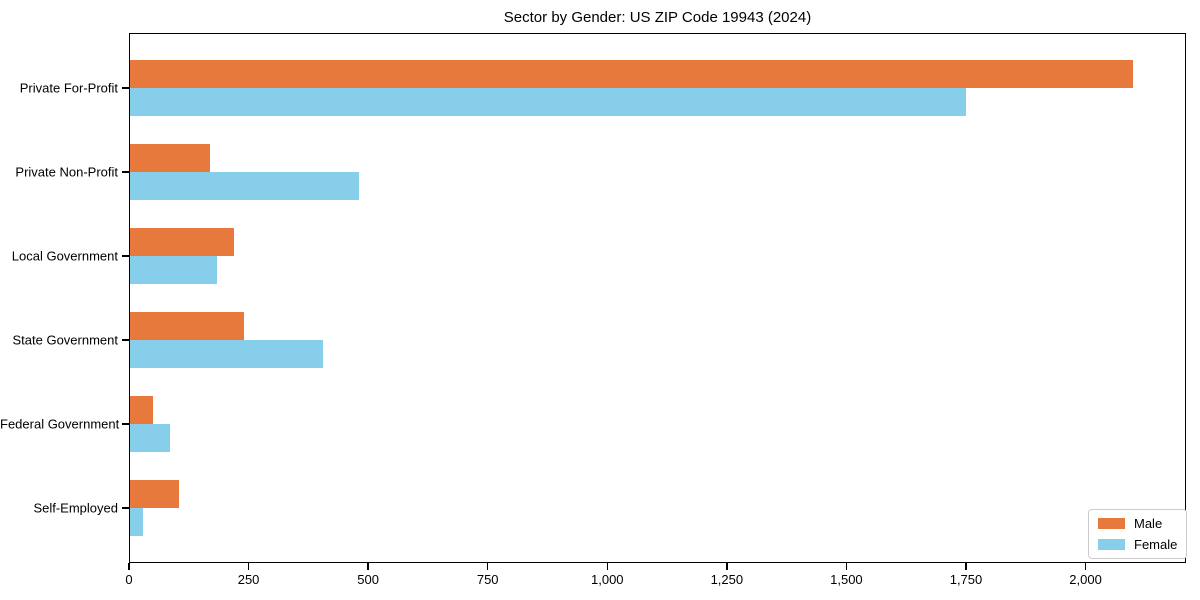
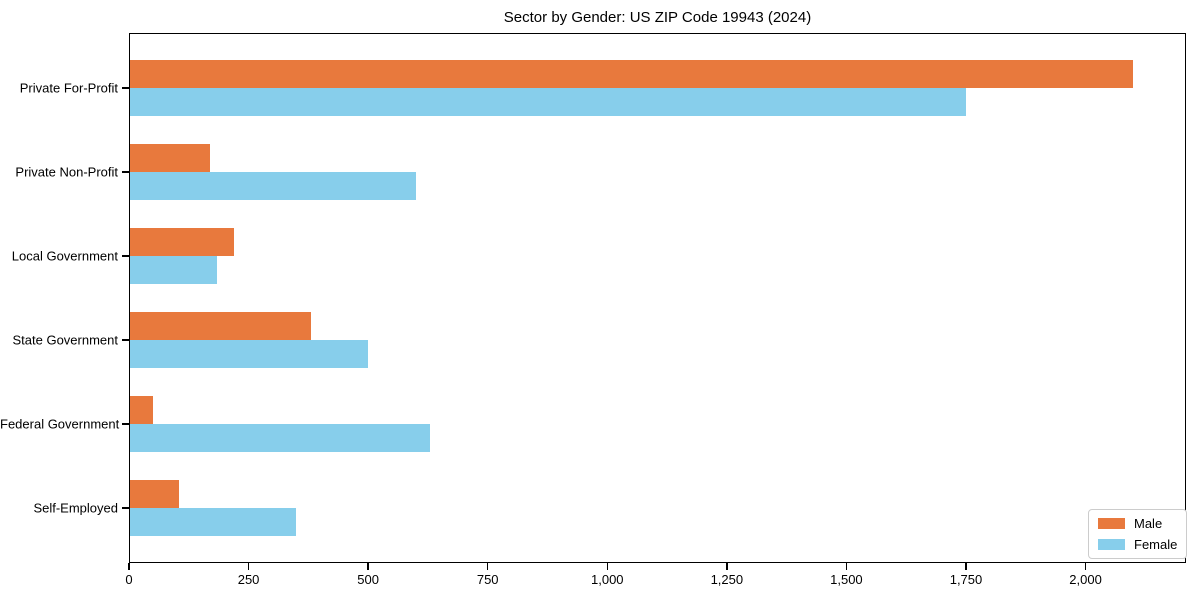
Female/Private Non-Profit: 480 -> 600
Male/State Government: 240 -> 380
Female/State Government: 400 -> 500
Female/Federal Government: 80 -> 630
Female/Self-Employed: 30 -> 350
